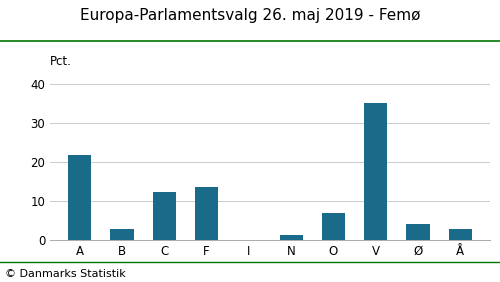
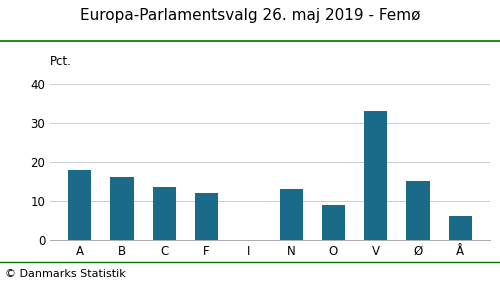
A: 21.7 -> 18.0
B: 2.8 -> 16.0
C: 12.2 -> 13.5
F: 13.5 -> 12.0
N: 1.3 -> 13.0
O: 6.9 -> 9.0
V: 35.0 -> 33.0
Ø: 4.0 -> 15.0
Å: 2.8 -> 6.0
